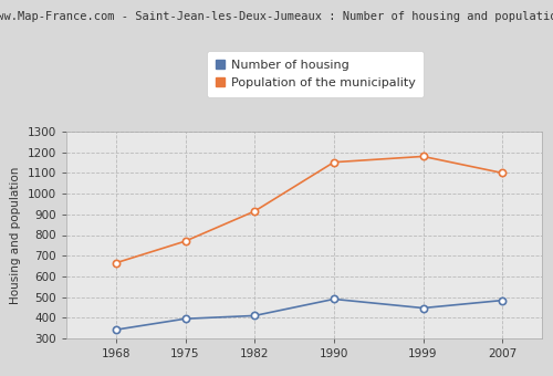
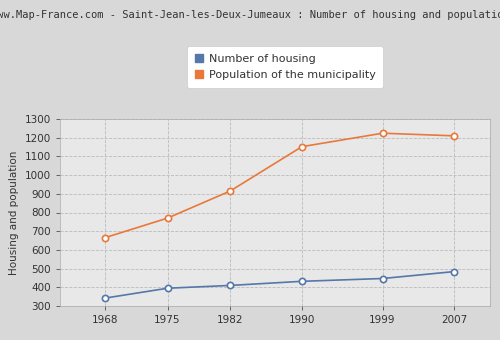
Number of housing/1990: 490 -> 430
Population of the municipality/1999: 1180 -> 1220
Population of the municipality/2007: 1100 -> 1210
